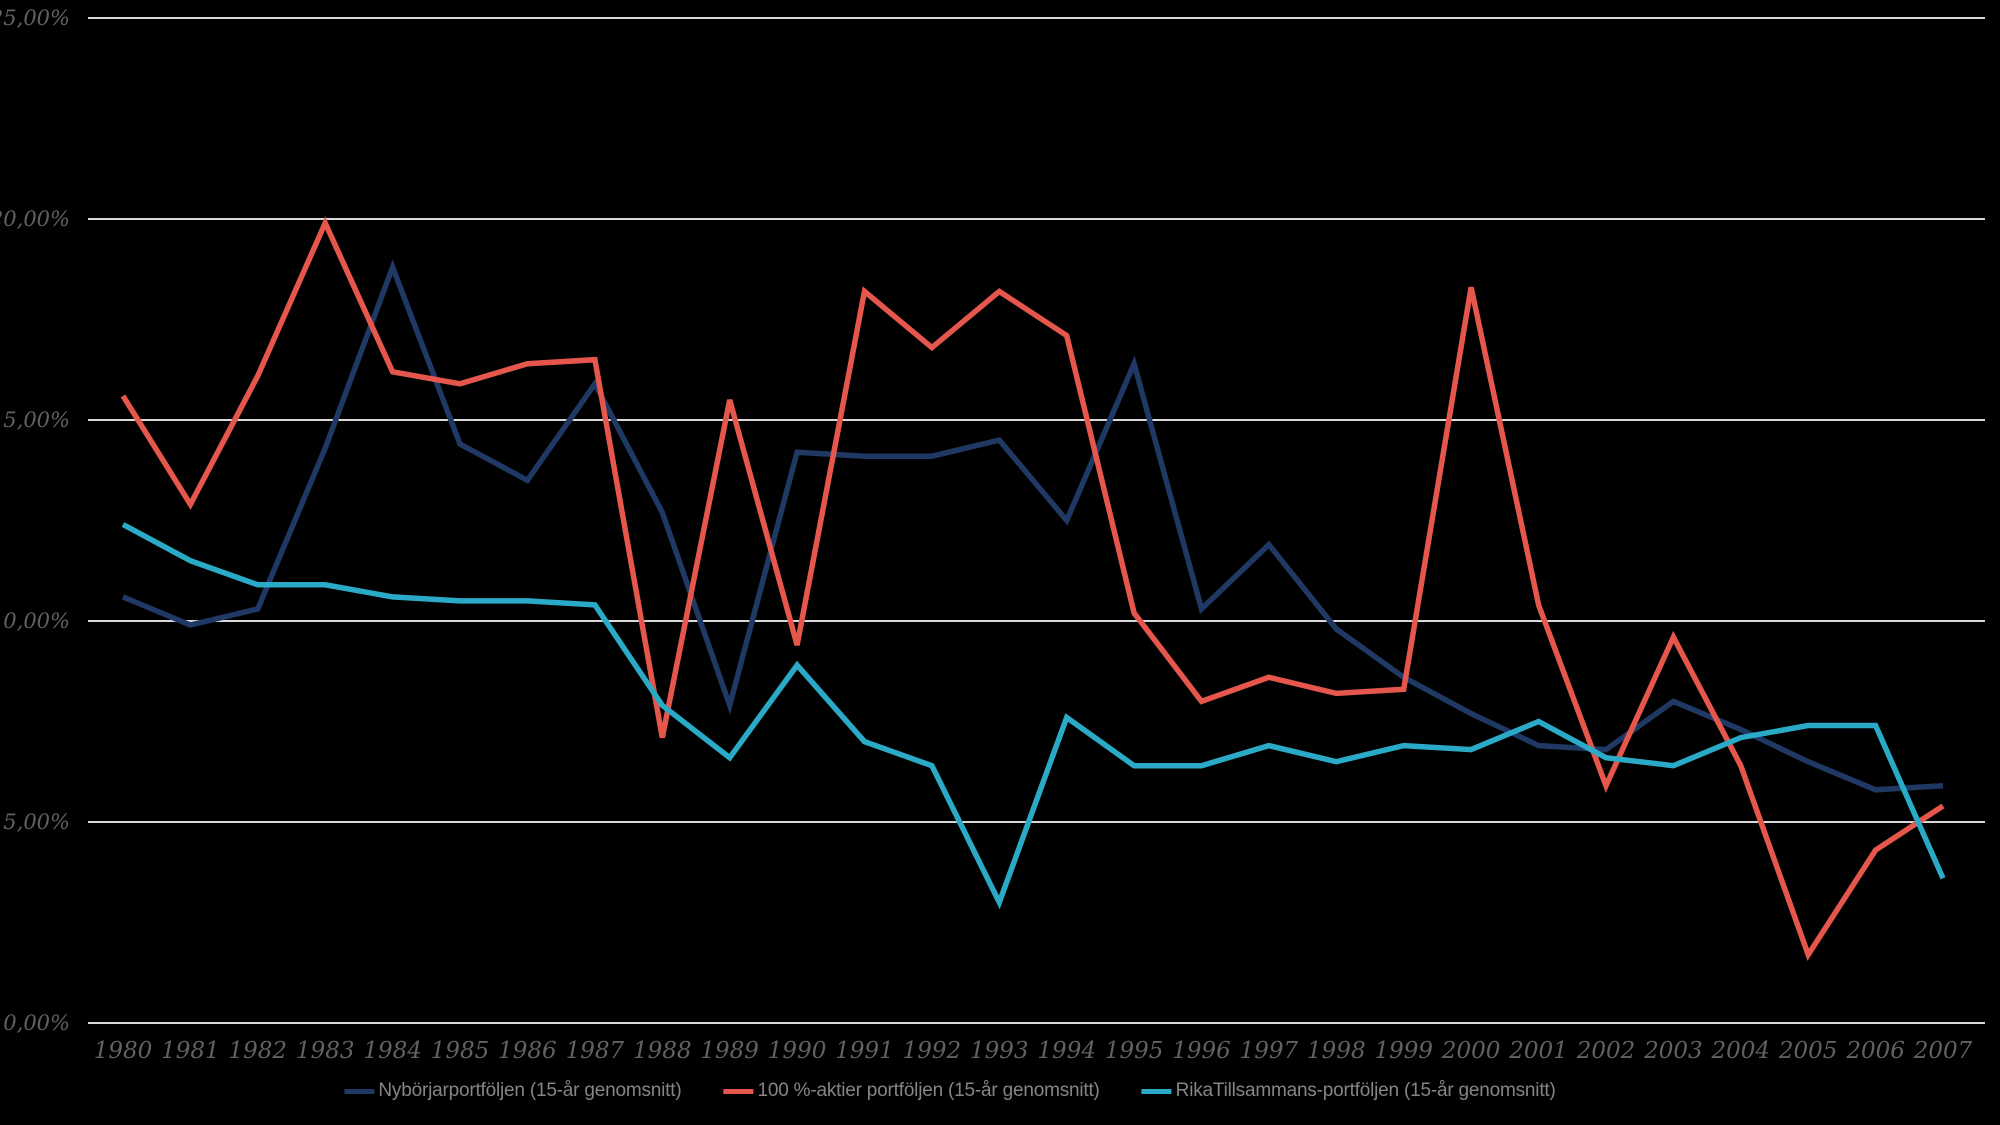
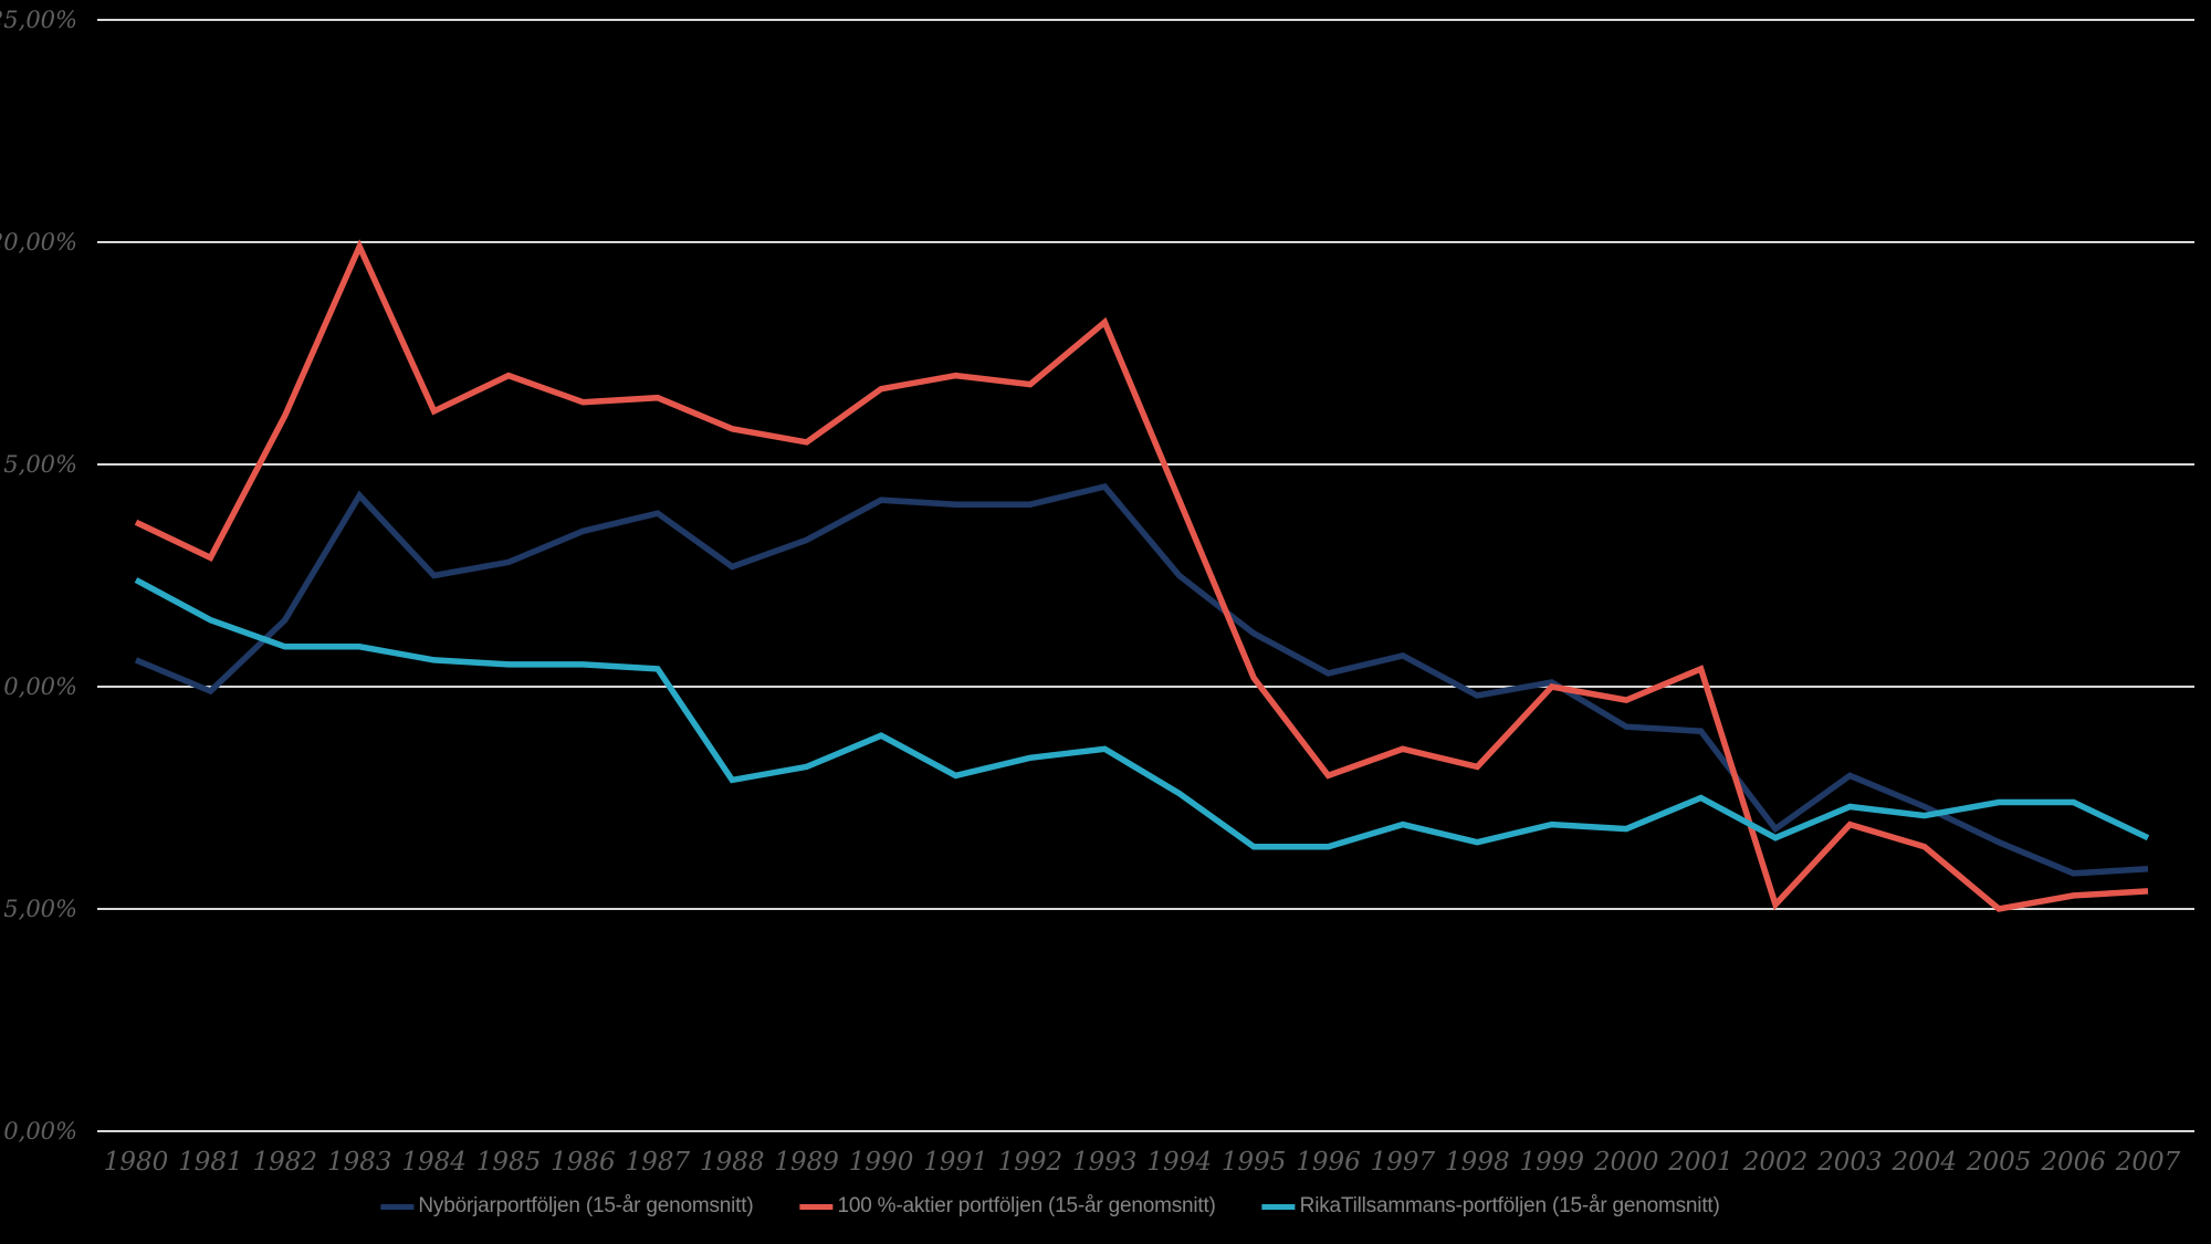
100 %-aktier portföljen (15-år genomsnitt)/1980: 15,6% -> 13,7%
Nybörjarportföljen (15-år genomsnitt)/1982: 10,3% -> 11,5%
Nybörjarportföljen (15-år genomsnitt)/1984: 18,8% -> 12,5%
Nybörjarportföljen (15-år genomsnitt)/1985: 14,4% -> 12,8%
100 %-aktier portföljen (15-år genomsnitt)/1985: 15,9% -> 17,0%
Nybörjarportföljen (15-år genomsnitt)/1987: 15,9% -> 13,9%
100 %-aktier portföljen (15-år genomsnitt)/1988: 7,1% -> 15,8%
Nybörjarportföljen (15-år genomsnitt)/1989: 7,9% -> 13,3%
RikaTillsammans-portföljen (15-år genomsnitt)/1989: 6,6% -> 8,2%
100 %-aktier portföljen (15-år genomsnitt)/1990: 9,4% -> 16,7%
100 %-aktier portföljen (15-år genomsnitt)/1991: 18,2% -> 17,0%
RikaTillsammans-portföljen (15-år genomsnitt)/1991: 7,0% -> 8,0%
RikaTillsammans-portföljen (15-år genomsnitt)/1992: 6,4% -> 8,4%
RikaTillsammans-portföljen (15-år genomsnitt)/1993: 3,0% -> 8,6%
100 %-aktier portföljen (15-år genomsnitt)/1994: 17,1% -> 14,2%
Nybörjarportföljen (15-år genomsnitt)/1995: 16,4% -> 11,2%
Nybörjarportföljen (15-år genomsnitt)/1997: 11,9% -> 10,7%
Nybörjarportföljen (15-år genomsnitt)/1999: 8,6% -> 10,1%
100 %-aktier portföljen (15-år genomsnitt)/1999: 8,3% -> 10,0%
Nybörjarportföljen (15-år genomsnitt)/2000: 7,7% -> 9,1%
100 %-aktier portföljen (15-år genomsnitt)/2000: 18,3% -> 9,7%
Nybörjarportföljen (15-år genomsnitt)/2001: 6,9% -> 9,0%
100 %-aktier portföljen (15-år genomsnitt)/2002: 5,9% -> 5,1%
100 %-aktier portföljen (15-år genomsnitt)/2003: 9,6% -> 6,9%
RikaTillsammans-portföljen (15-år genomsnitt)/2003: 6,4% -> 7,3%
100 %-aktier portföljen (15-år genomsnitt)/2005: 1,7% -> 5,0%
100 %-aktier portföljen (15-år genomsnitt)/2006: 4,3% -> 5,3%
RikaTillsammans-portföljen (15-år genomsnitt)/2007: 3,6% -> 6,6%
